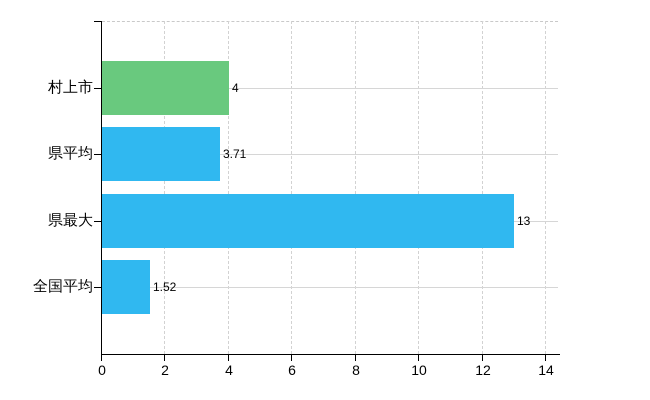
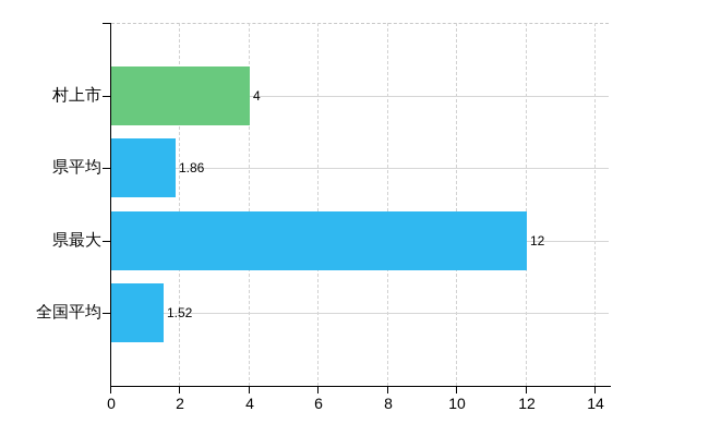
県平均: 3.71 -> 1.86
県最大: 13 -> 12
